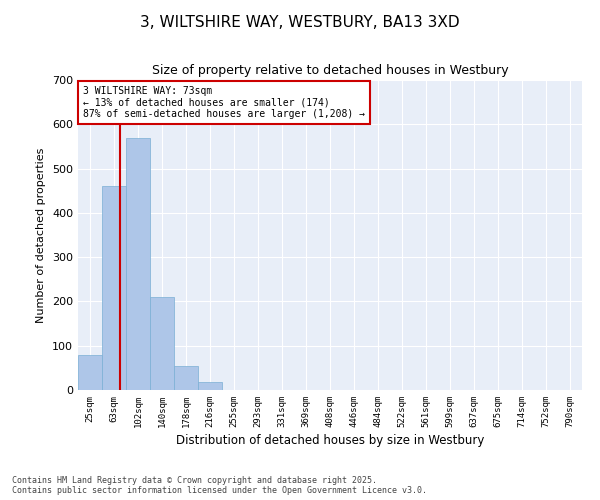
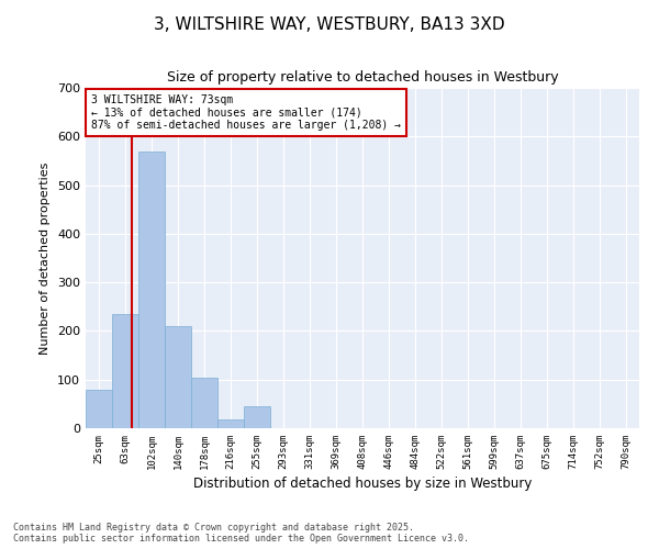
63sqm: 460 -> 235
178sqm: 55 -> 105
255sqm: 1 -> 45
